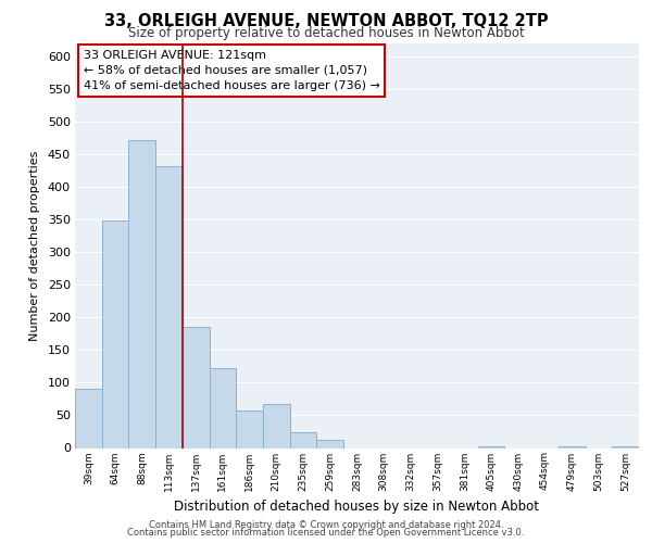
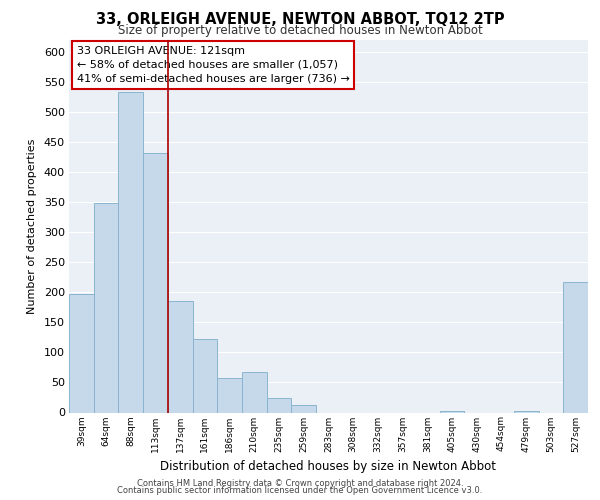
39sqm: 90 -> 198
88sqm: 472 -> 534
527sqm: 2 -> 218
